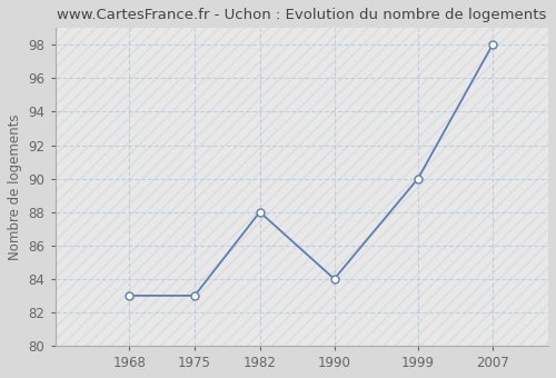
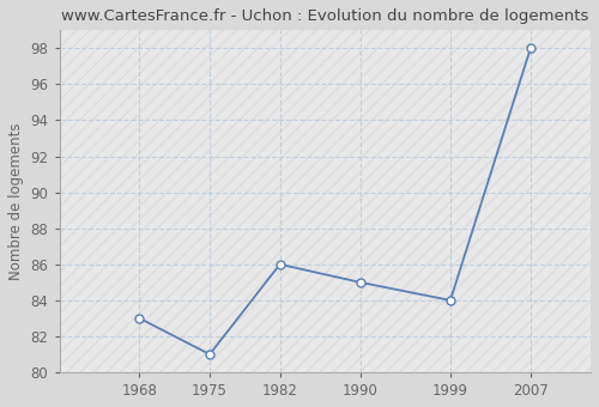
1975: 83 -> 81
1982: 88 -> 86
1990: 84 -> 85
1999: 90 -> 84
